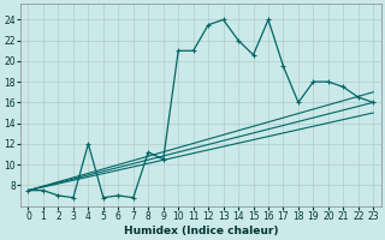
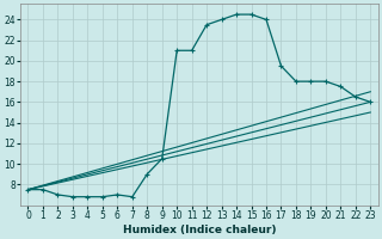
4: 12.0 -> 6.8
8: 11.2 -> 9.0
14: 22.0 -> 24.5
15: 20.6 -> 24.5
18: 16.0 -> 18.0
